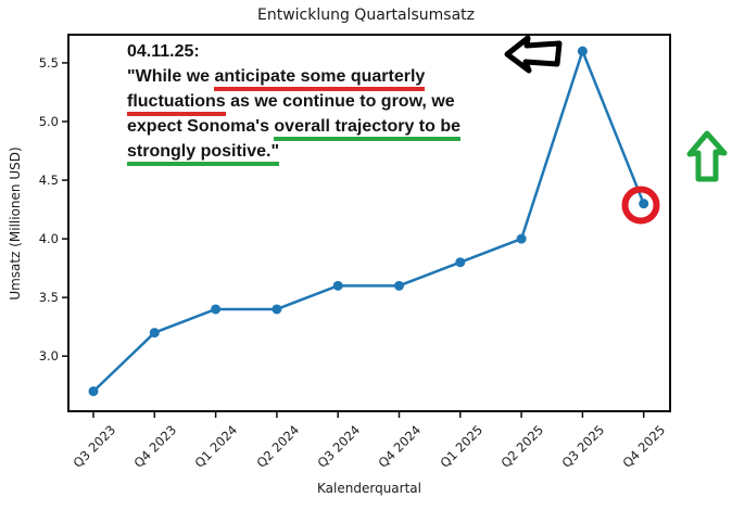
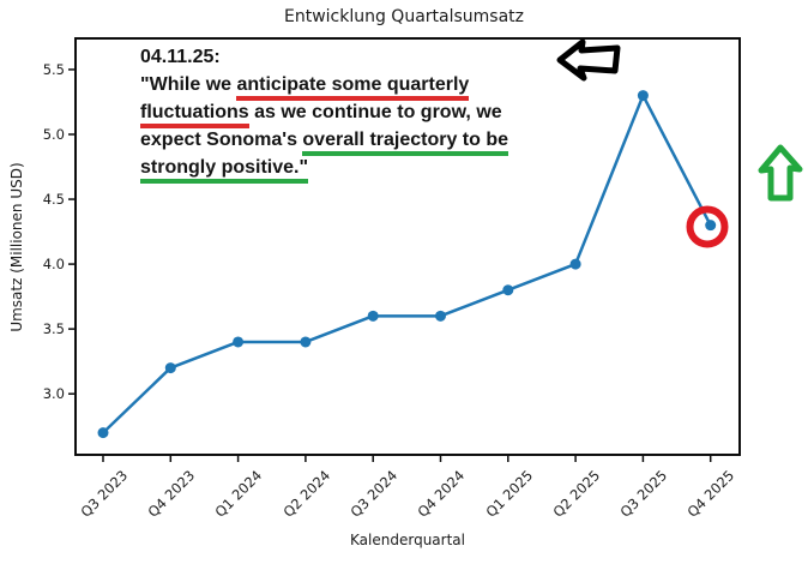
Q3 2025: 5.6 -> 5.3
